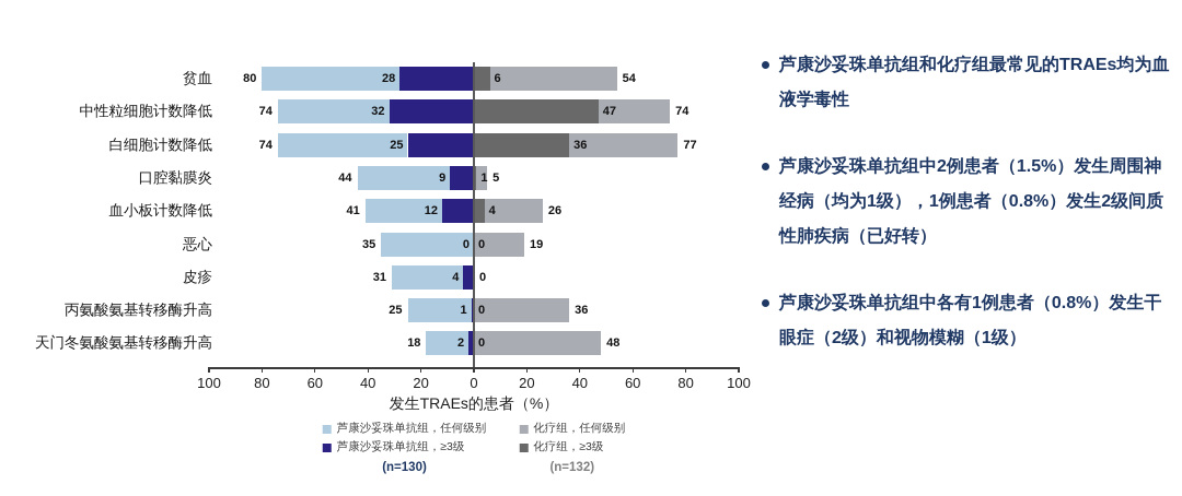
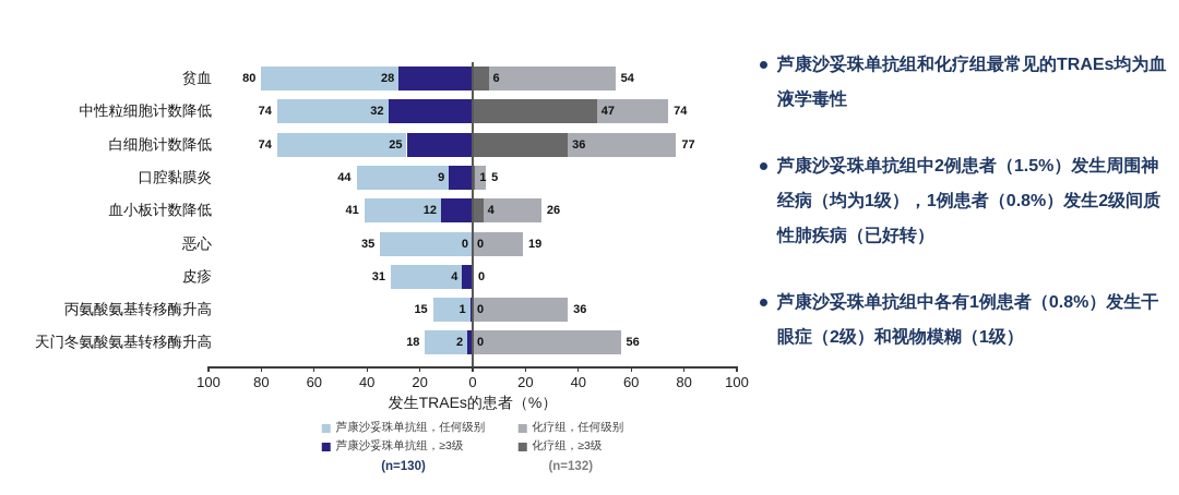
芦康沙妥珠单抗组，任何级别/丙氨酸氨基转移酶升高: 25 -> 15
化疗组，任何级别/天门冬氨酸氨基转移酶升高: 48 -> 56
